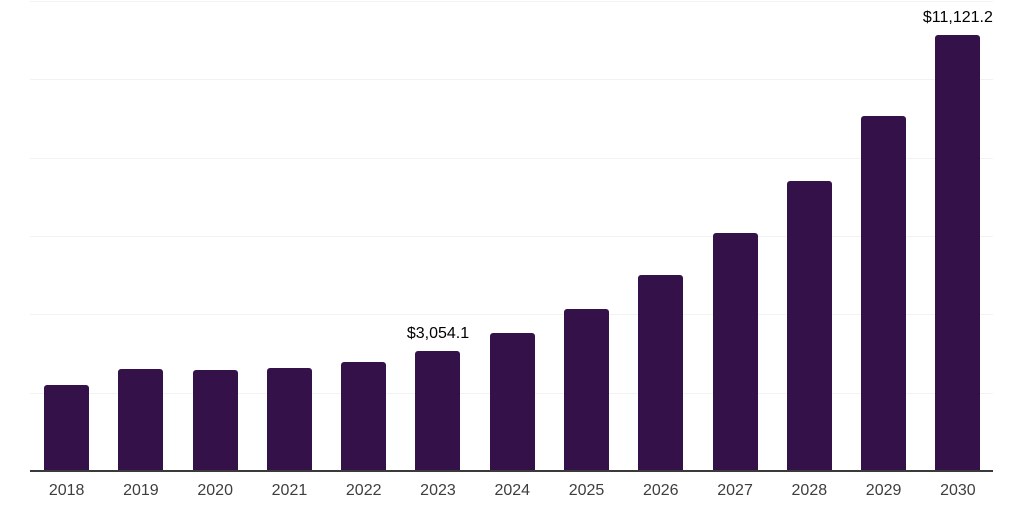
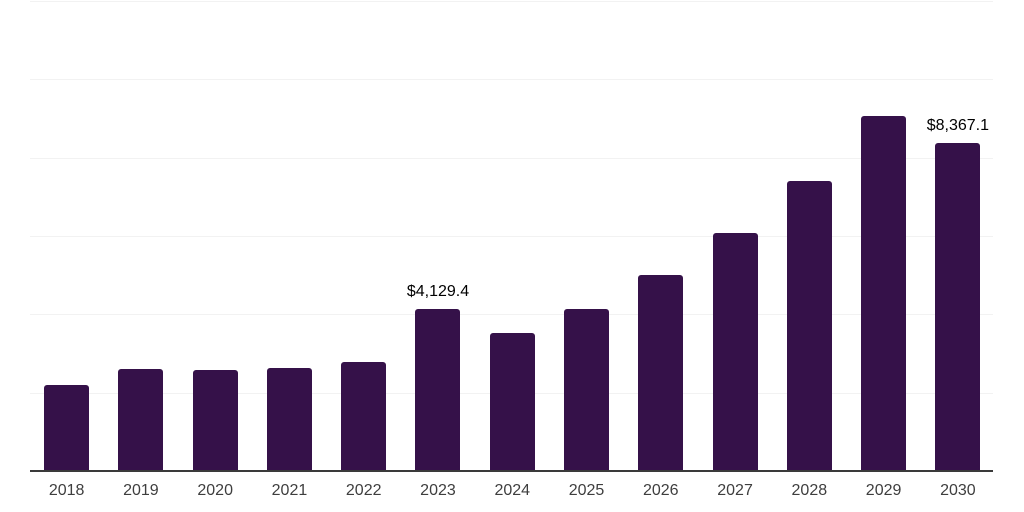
2023: $3,054.1 -> $4,129.4
2030: $11,121.2 -> $8,367.1
